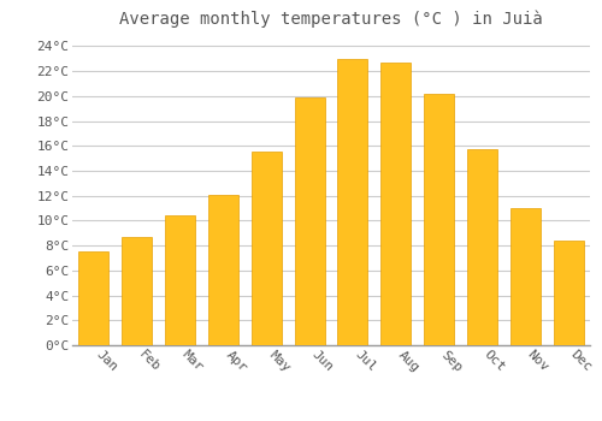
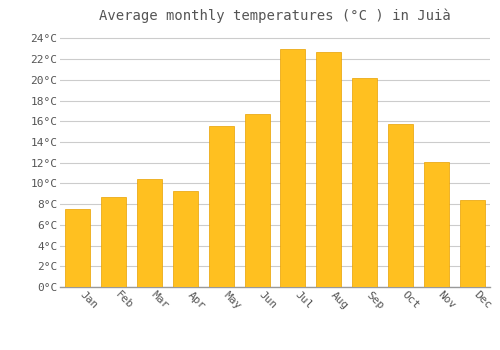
Apr: 12.1°C -> 9.3°C
Jun: 19.9°C -> 16.7°C
Nov: 11.0°C -> 12.1°C
